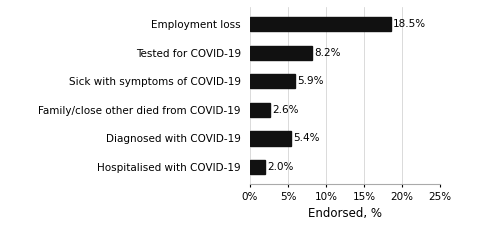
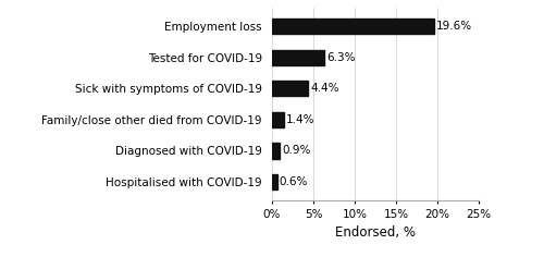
Employment loss: 18.5% -> 19.6%
Tested for COVID-19: 8.2% -> 6.3%
Sick with symptoms of COVID-19: 5.9% -> 4.4%
Family/close other died from COVID-19: 2.6% -> 1.4%
Diagnosed with COVID-19: 5.4% -> 0.9%
Hospitalised with COVID-19: 2.0% -> 0.6%
